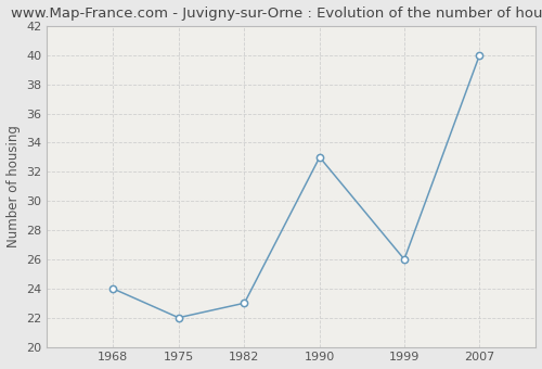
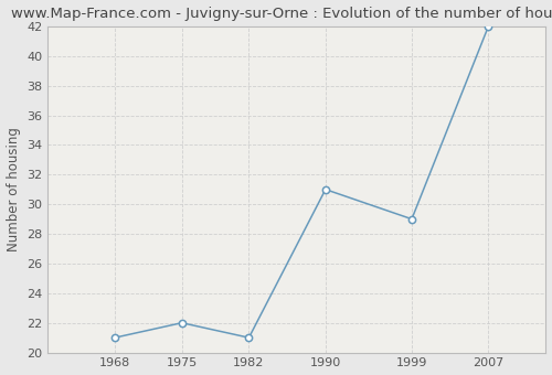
1968: 24 -> 21
1982: 23 -> 21
1990: 33 -> 31
1999: 26 -> 29
2007: 40 -> 42
